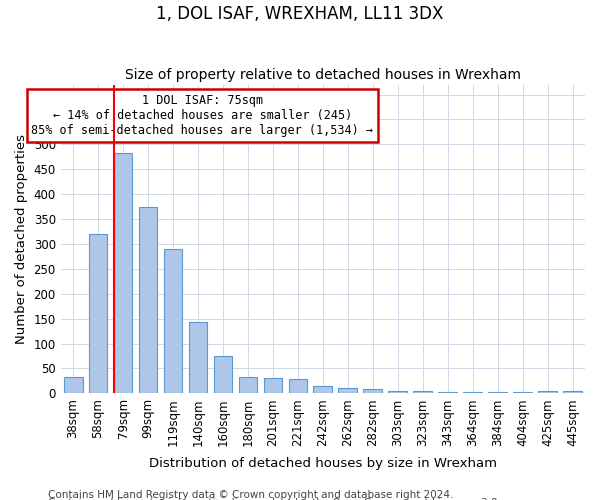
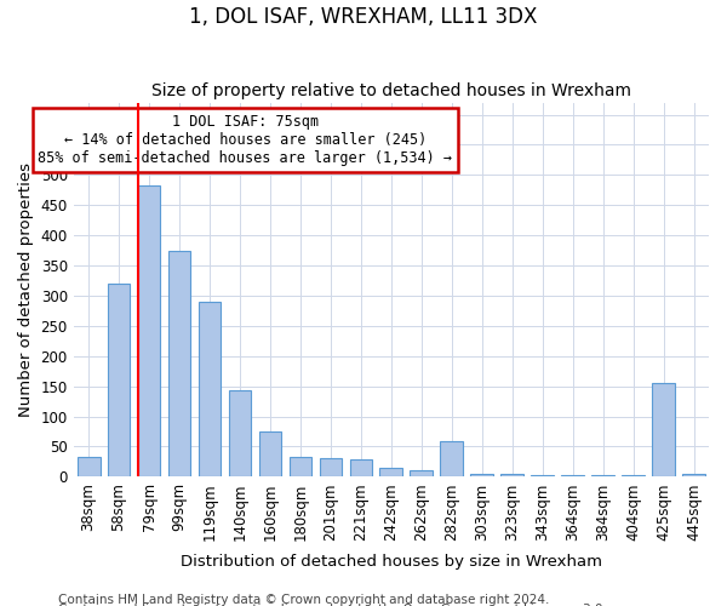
282sqm: 8 -> 60
425sqm: 4 -> 155
